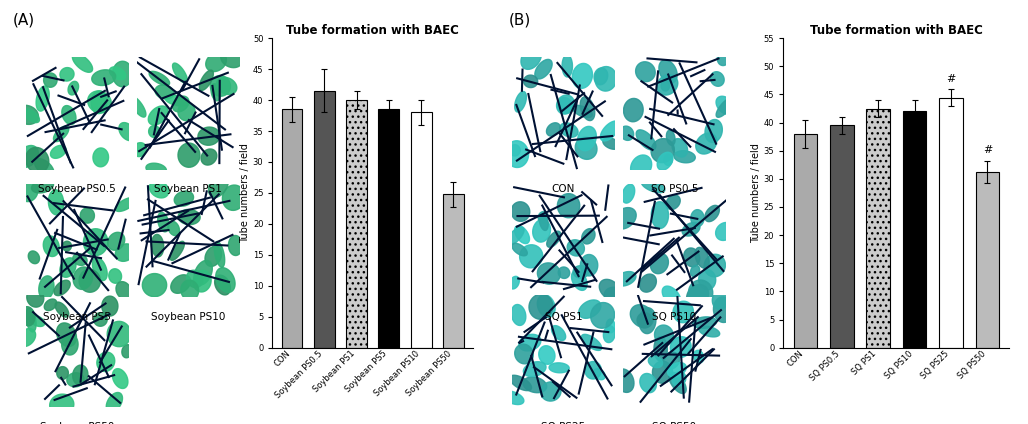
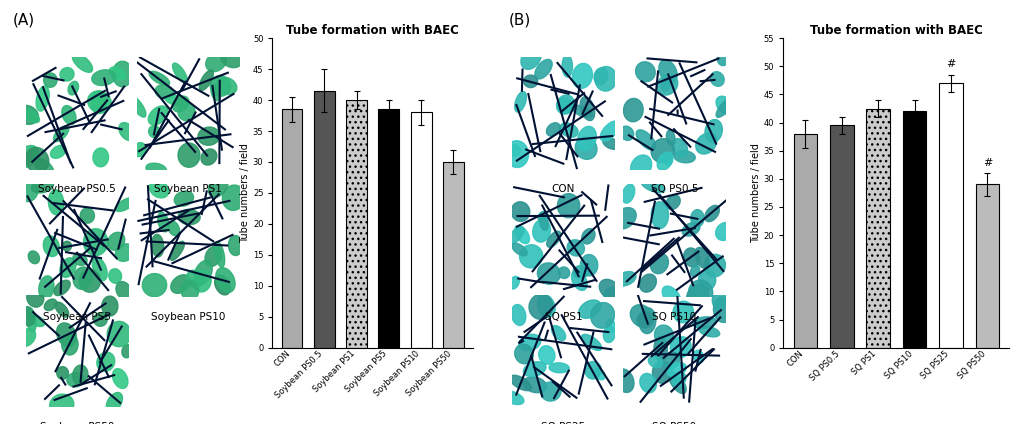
Soybean PS50: 24.8 -> 30.0
SQ PS25: 44.4 -> 47.0
SQ PS50: 31.2 -> 29.0
